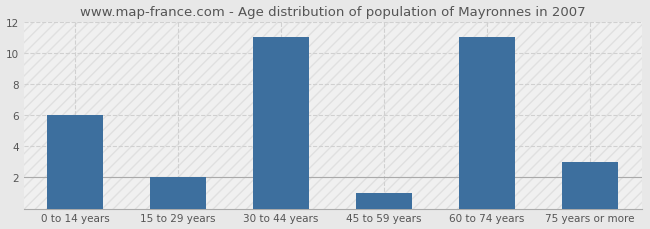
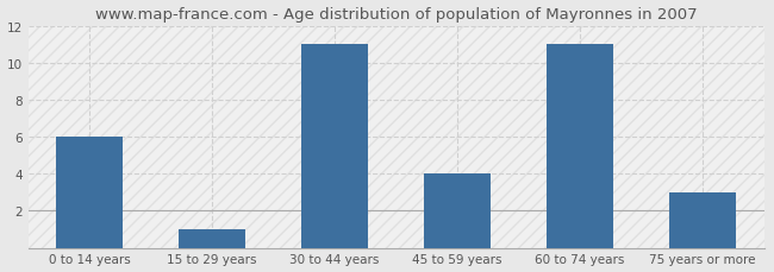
15 to 29 years: 2 -> 1
45 to 59 years: 1 -> 4
